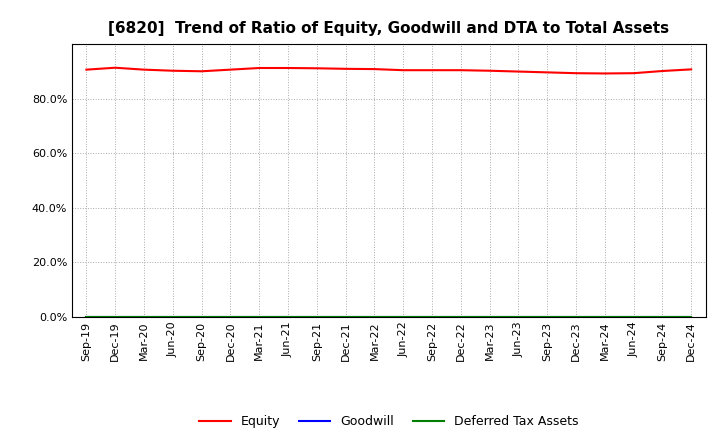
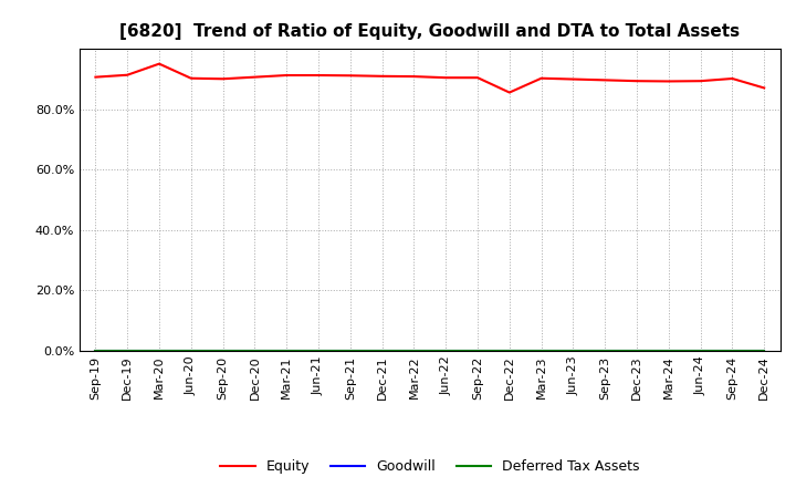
Equity/Mar-20: 90.6% -> 95.0%
Equity/Dec-22: 90.4% -> 85.5%
Equity/Dec-24: 90.7% -> 87.0%
